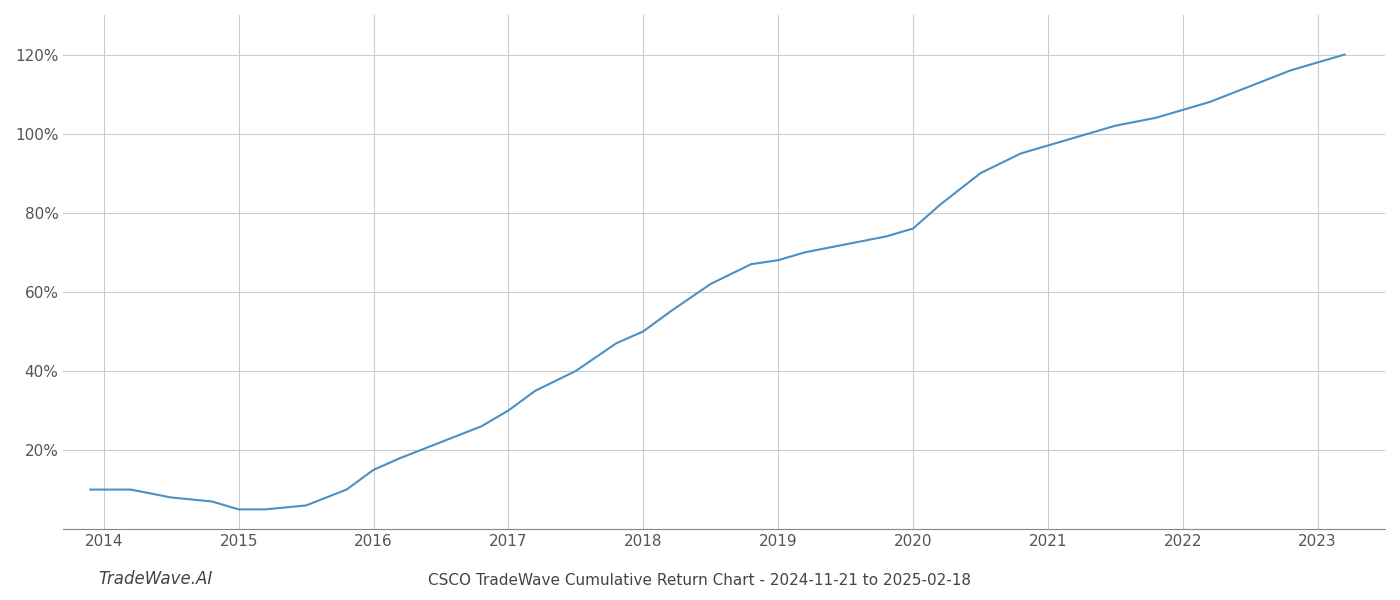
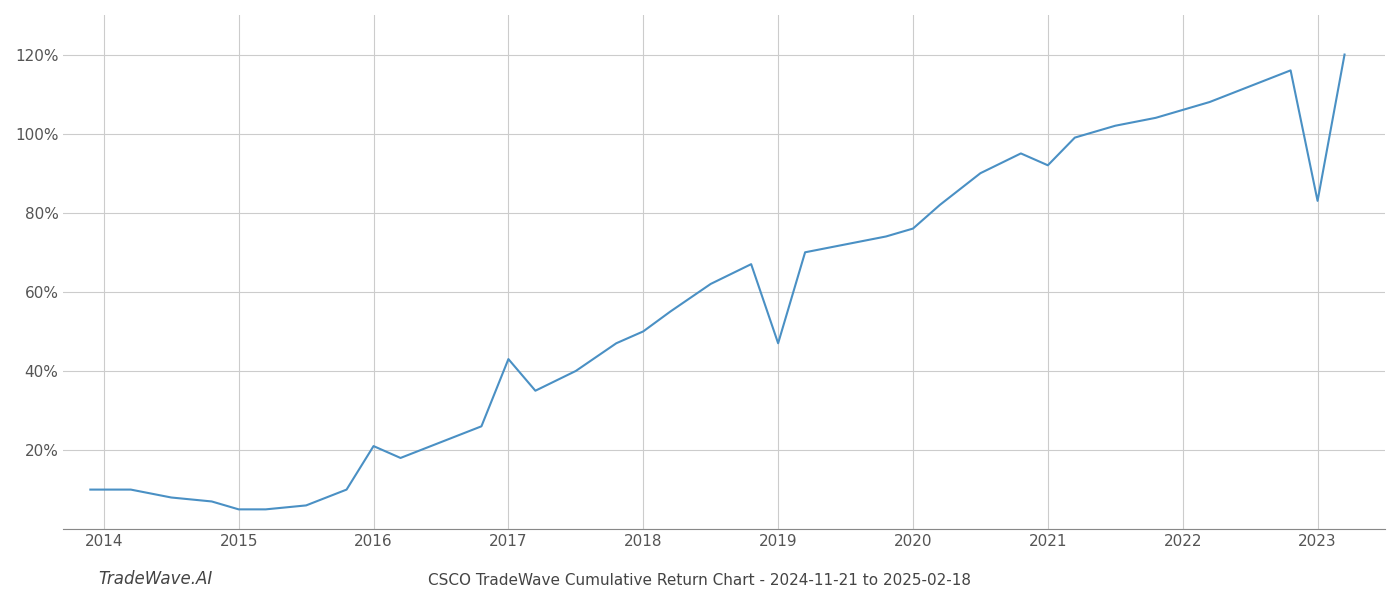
2016: 15% -> 21%
2017: 30% -> 43%
2019: 68% -> 47%
2021: 97% -> 92%
2023: 118% -> 83%
